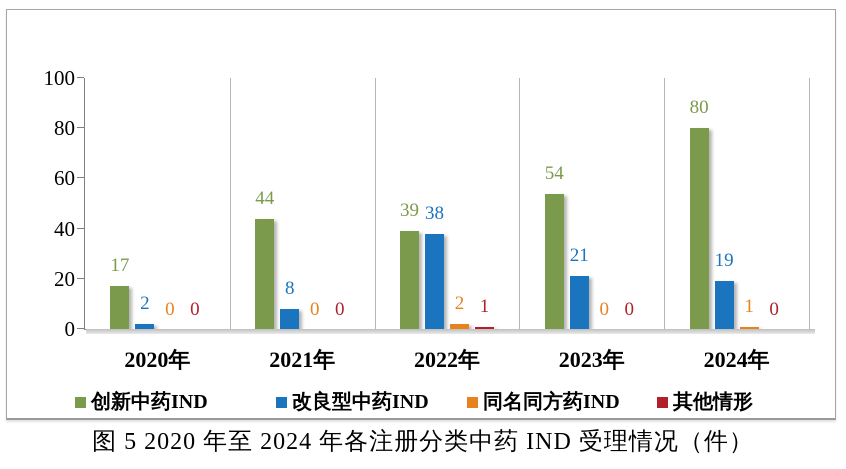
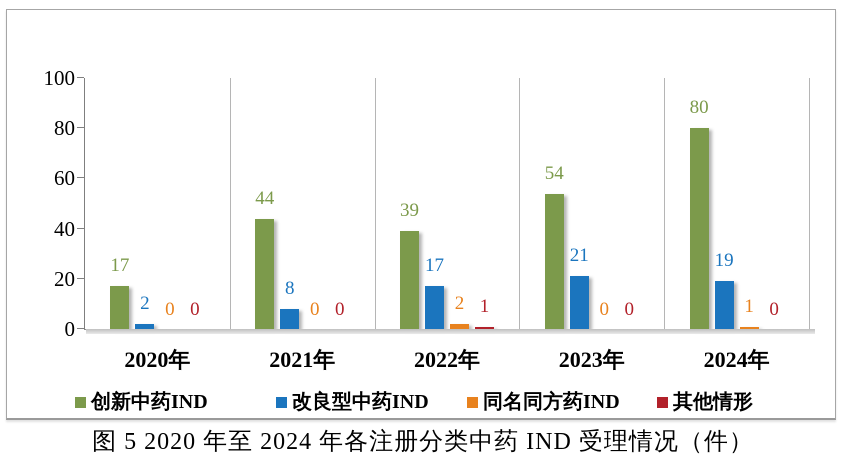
改良型中药IND/2022年: 38 -> 17
